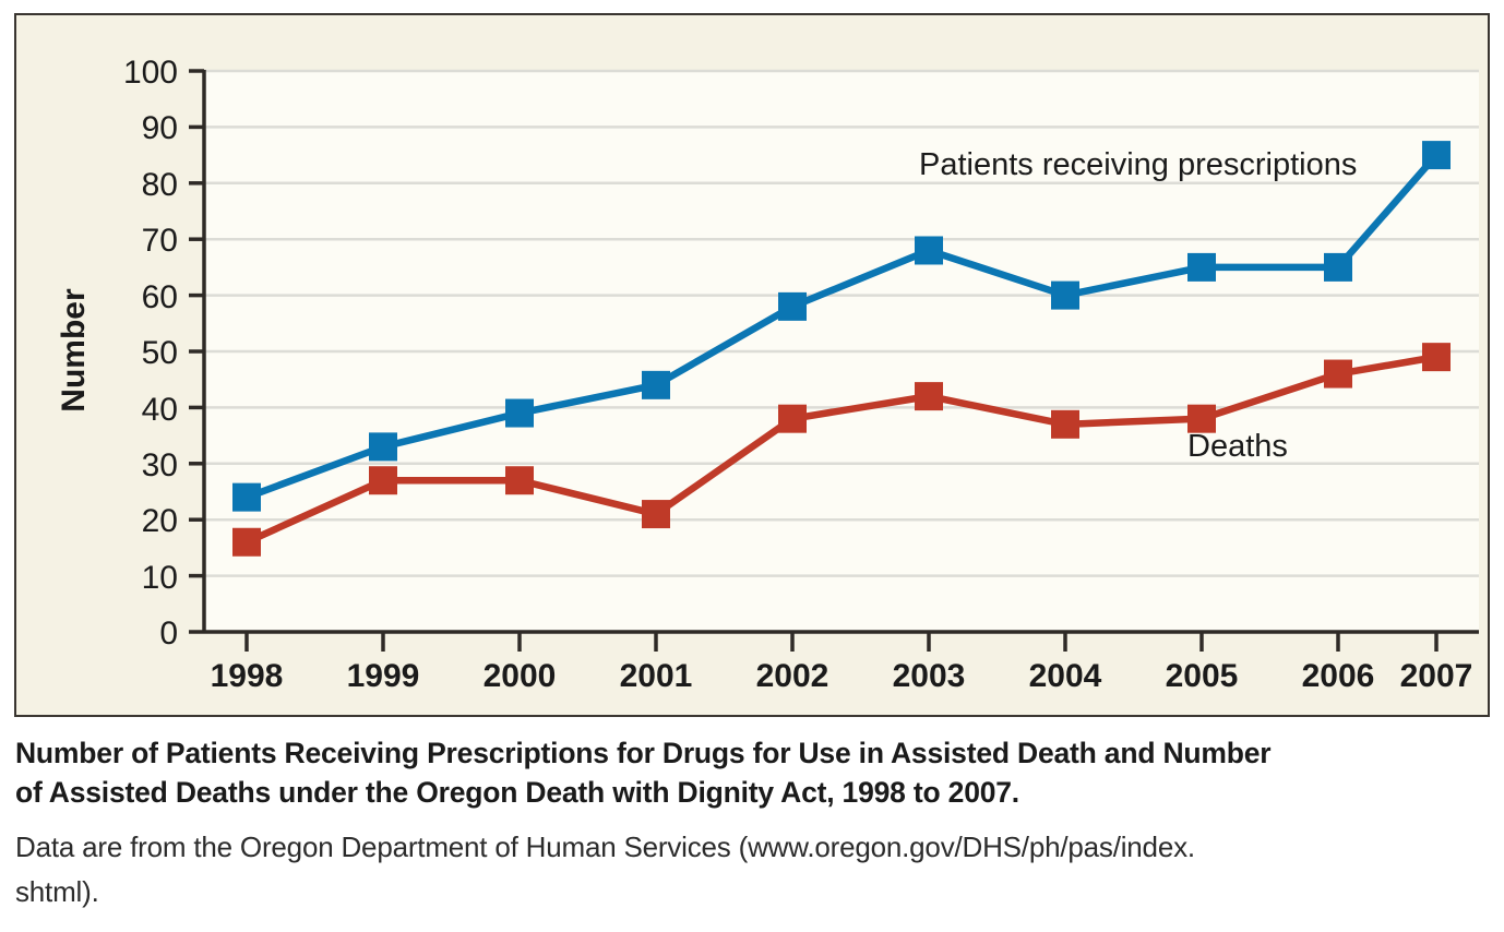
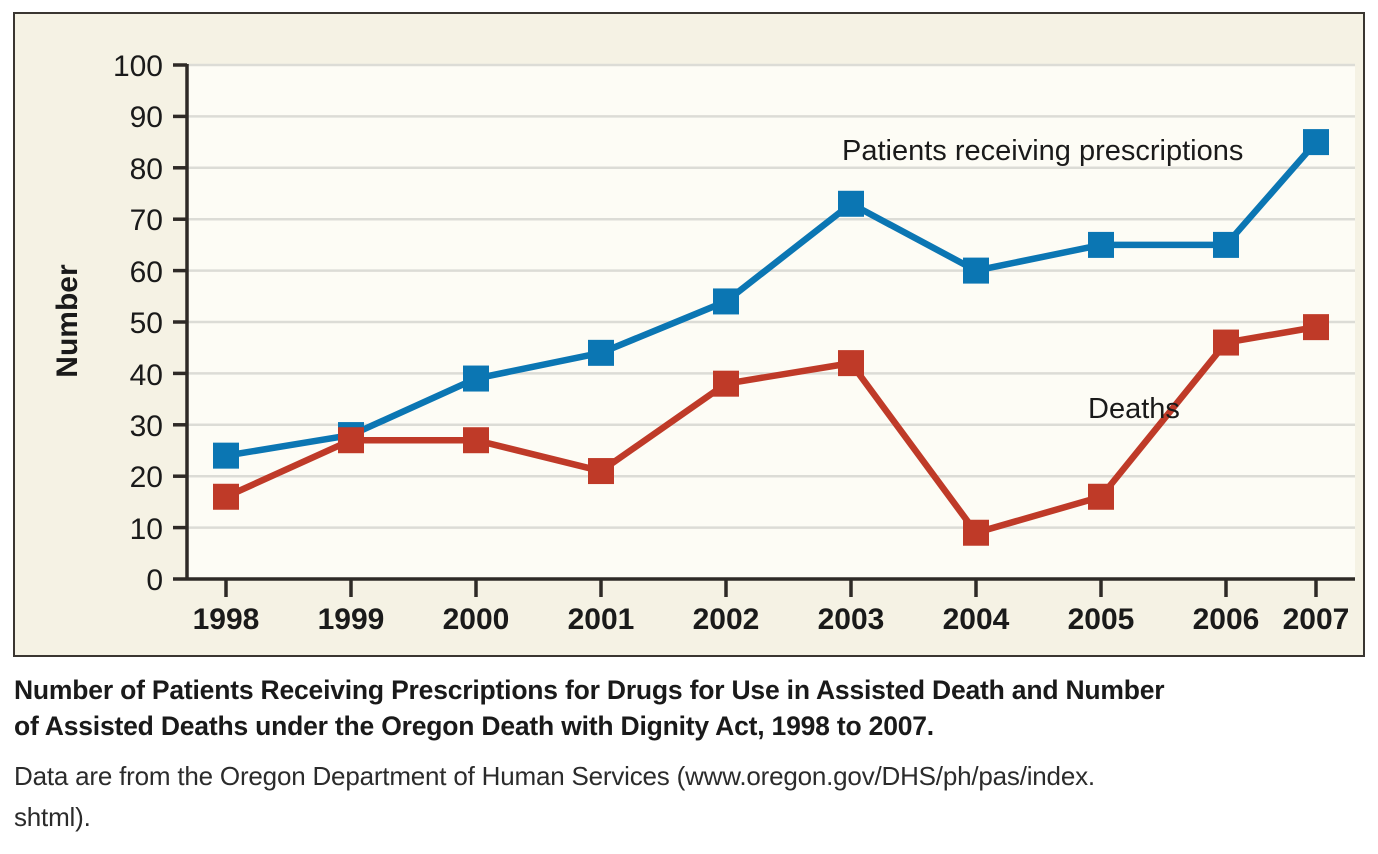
Patients receiving prescriptions/1999: 33 -> 28
Patients receiving prescriptions/2002: 58 -> 54
Patients receiving prescriptions/2003: 68 -> 73
Deaths/2004: 37 -> 9
Deaths/2005: 38 -> 16
